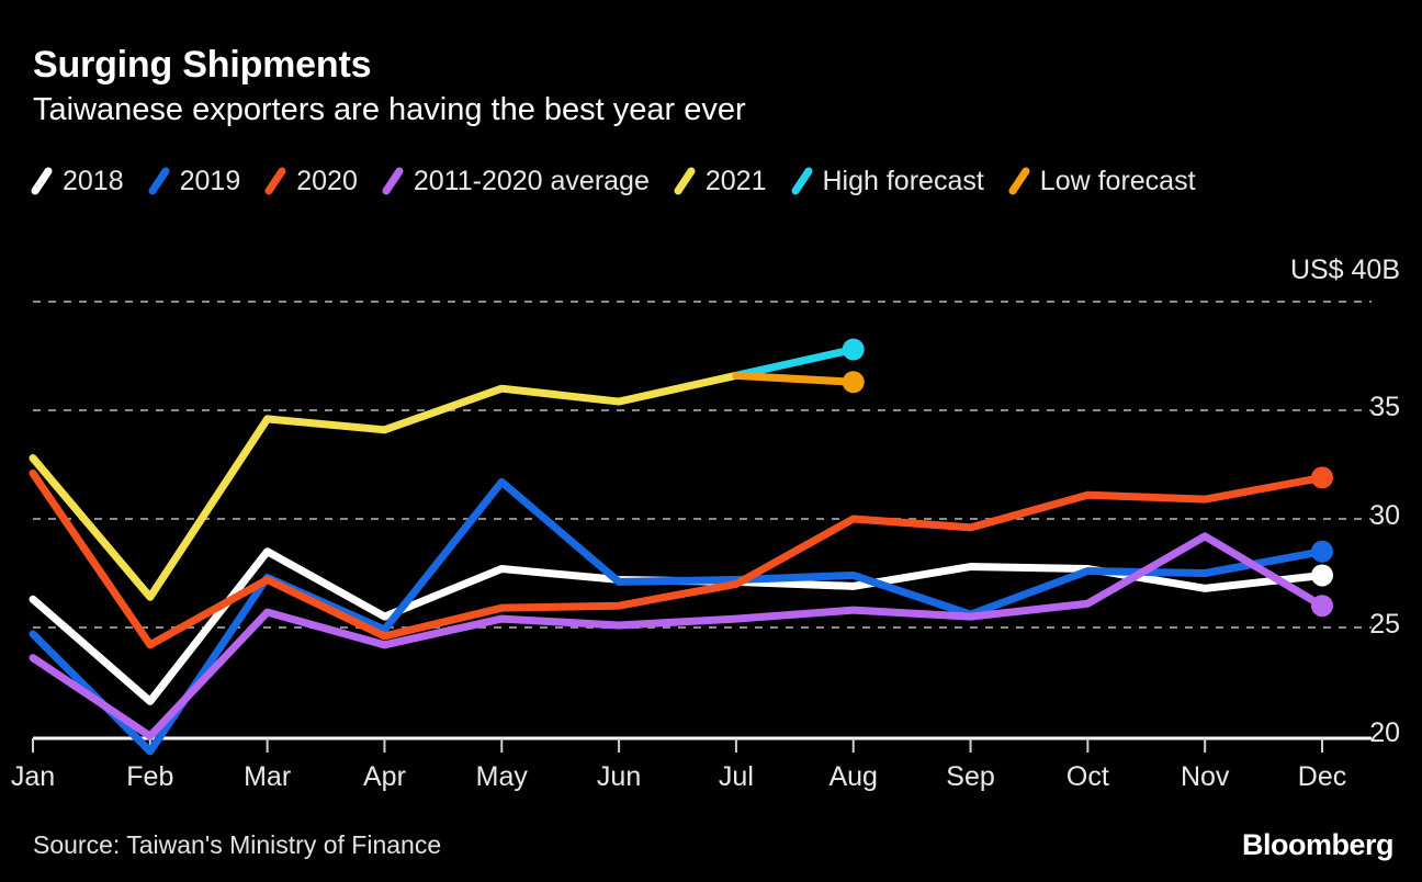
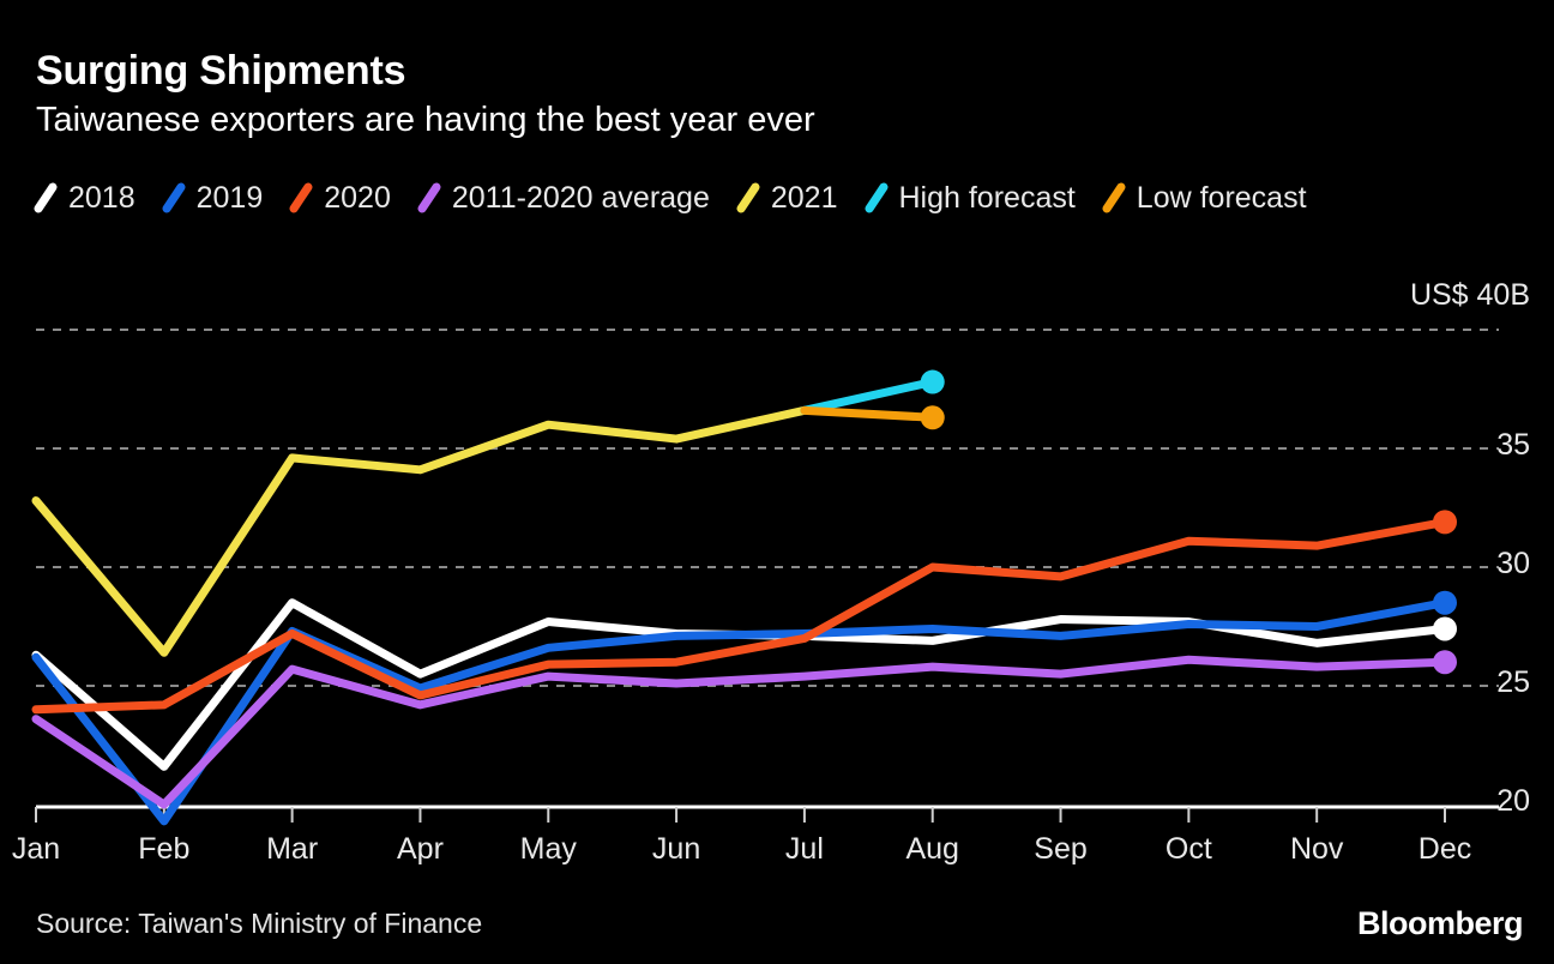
2019/Jan: 24.7 -> 26.2
2020/Jan: 32.1 -> 24.0
2019/May: 31.7 -> 26.6
2019/Sep: 25.6 -> 27.1
2011-2020 average/Nov: 29.2 -> 25.8
